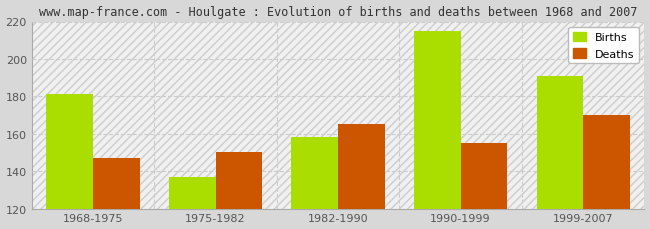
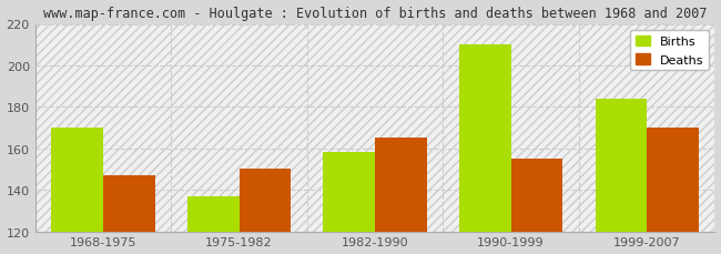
Births/1968-1975: 181 -> 170
Births/1990-1999: 215 -> 210
Births/1999-2007: 191 -> 184
